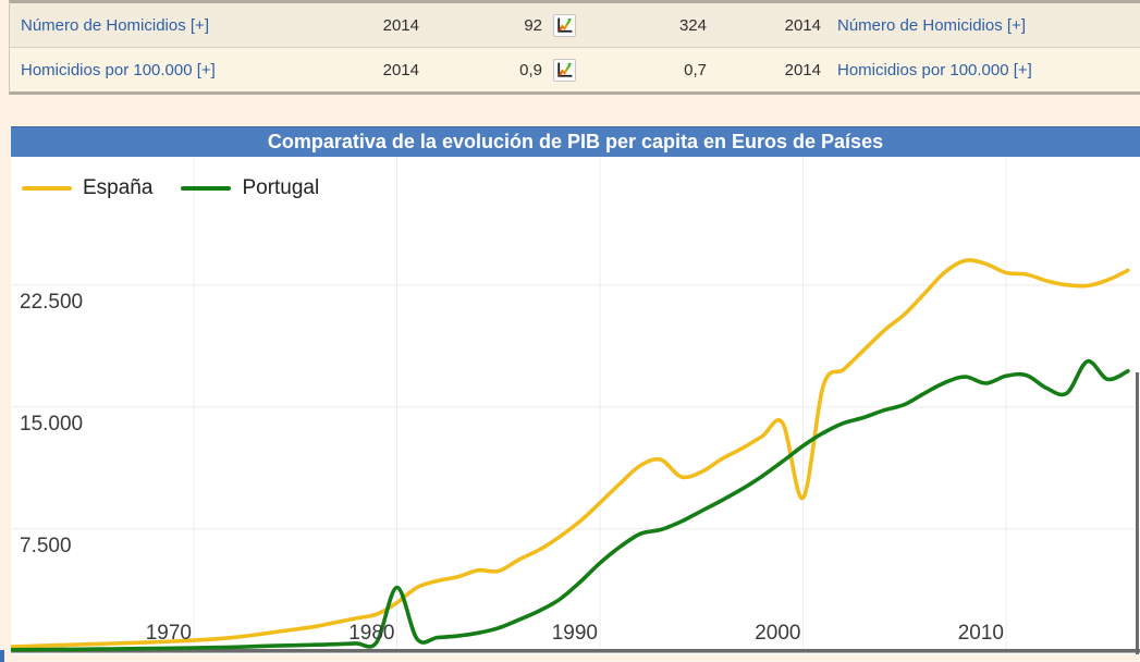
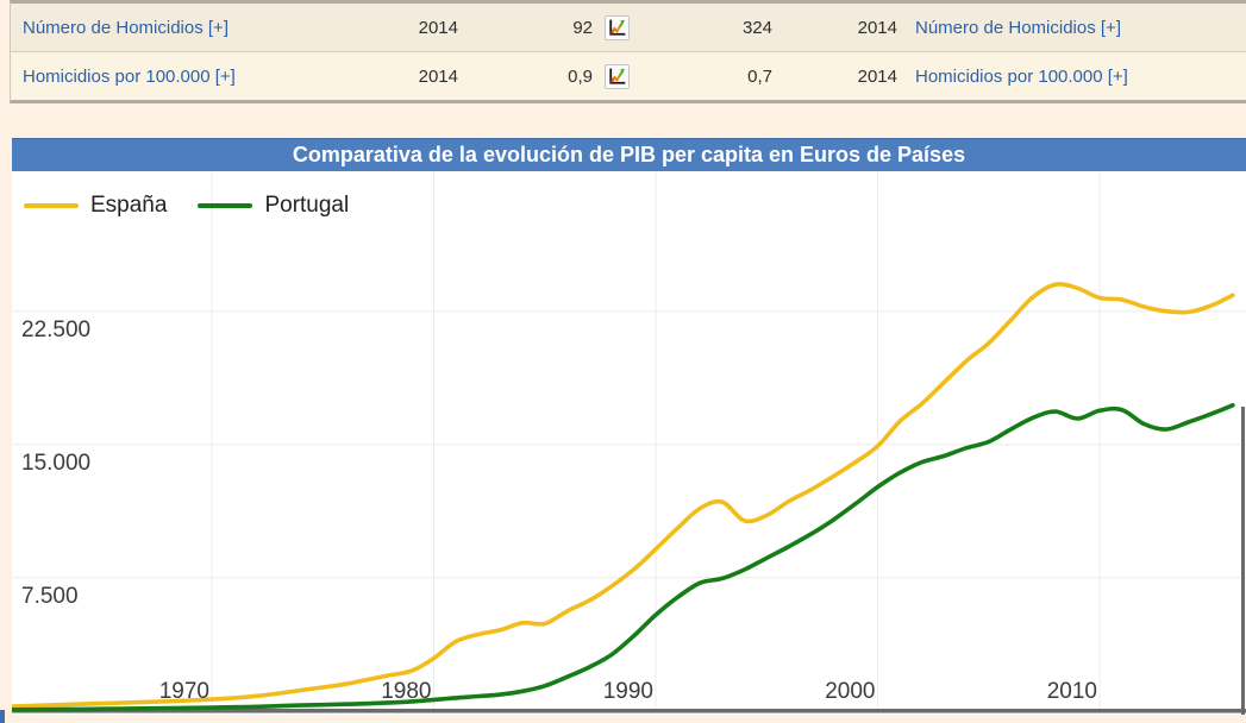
Portugal/1980: 3900 -> 600
España/2000: 9400 -> 14900
Portugal/2014: 17800 -> 16200
